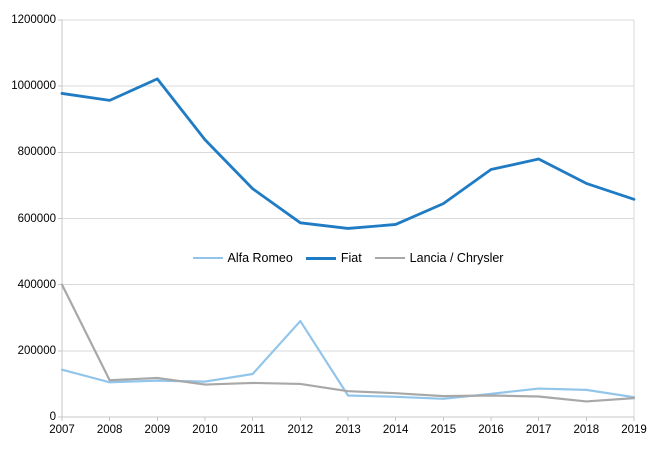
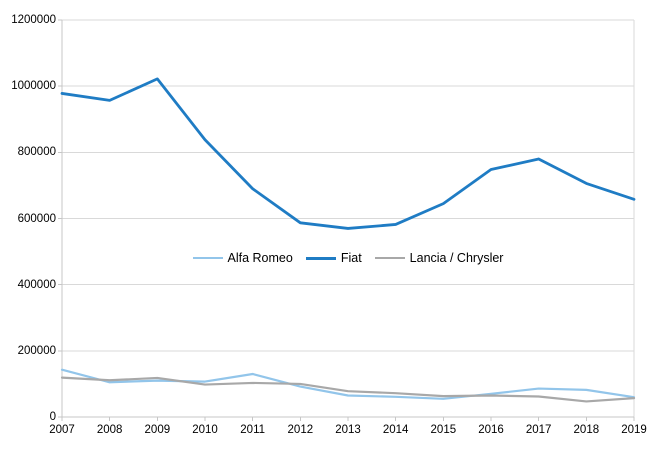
Lancia / Chrysler/2007: 400000 -> 120000
Alfa Romeo/2012: 290000 -> 90000
